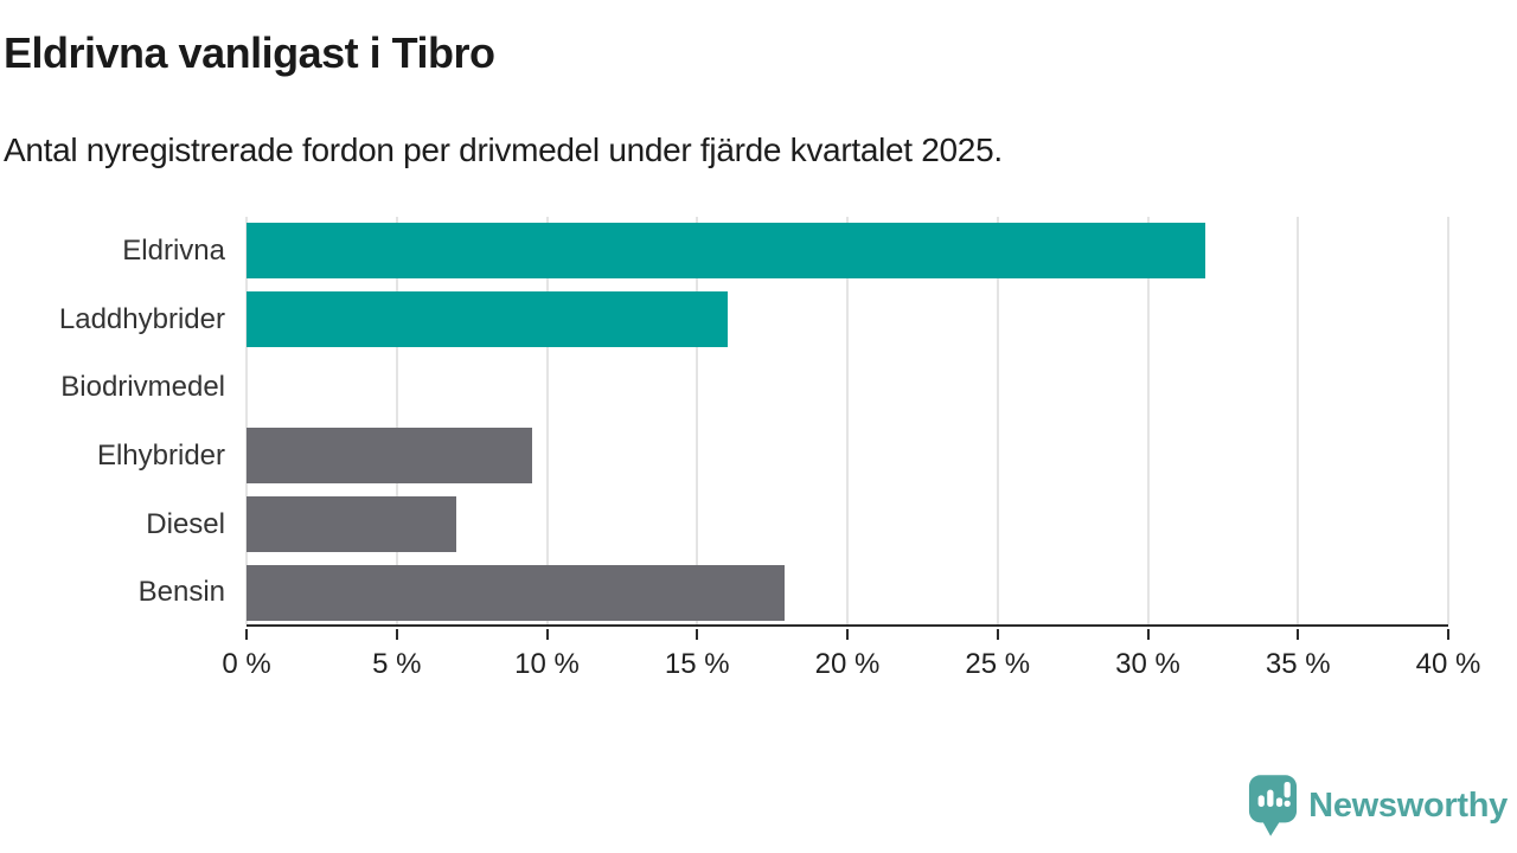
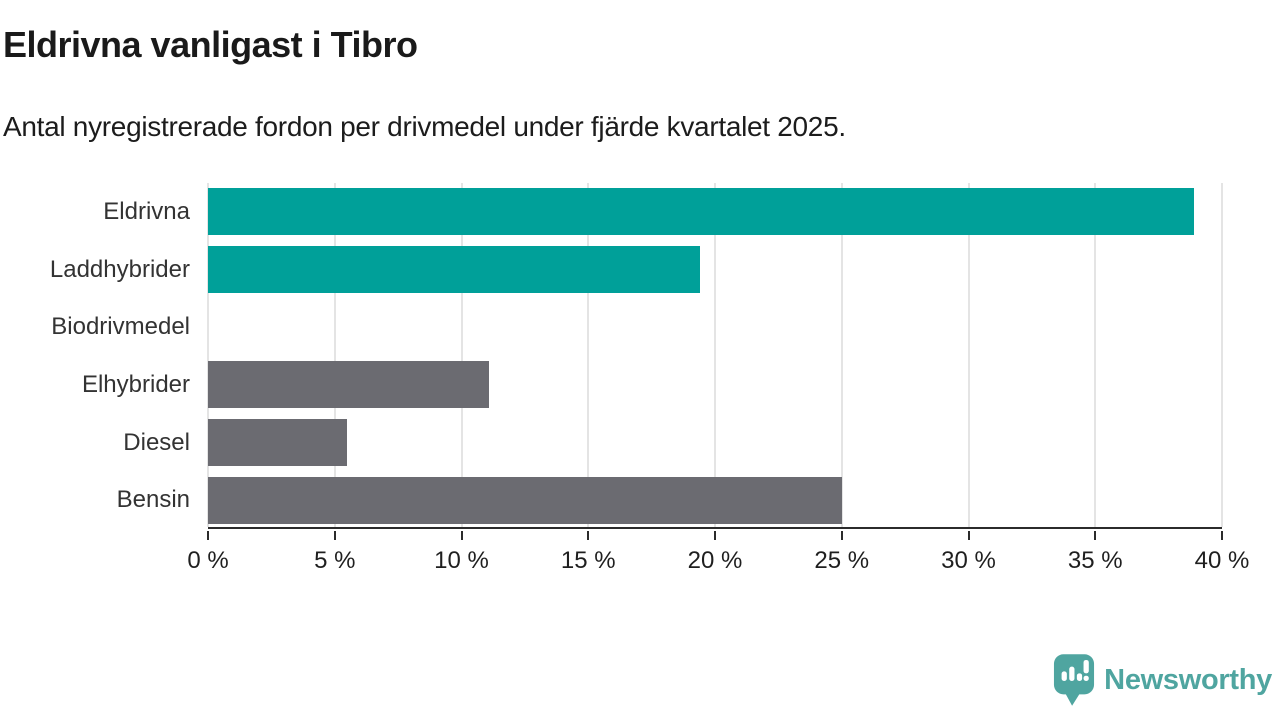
Eldrivna: 31.9% -> 38.9%
Laddhybrider: 16.0% -> 19.4%
Elhybrider: 9.5% -> 11.1%
Diesel: 7.0% -> 5.5%
Bensin: 17.9% -> 25.0%
